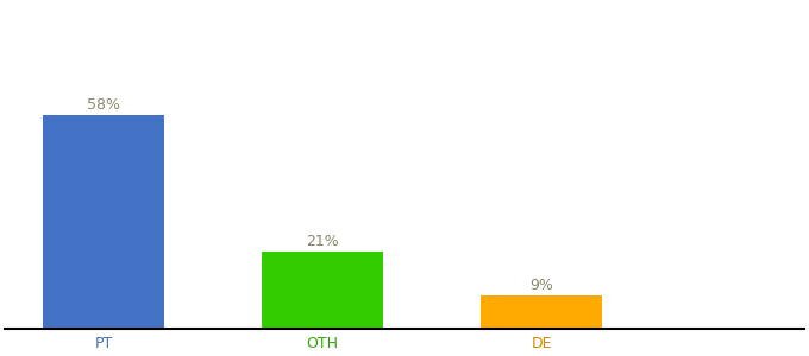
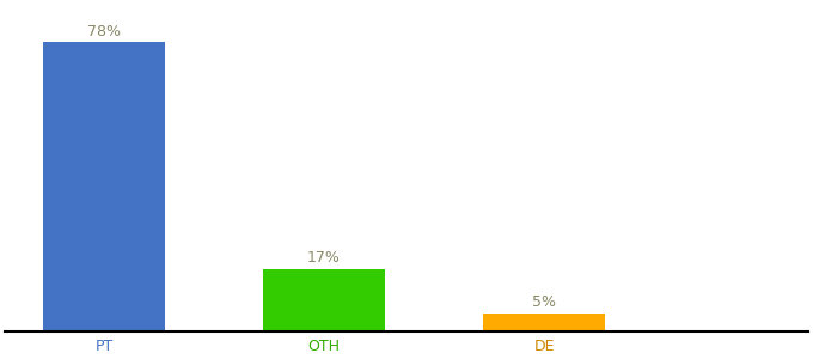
PT: 58% -> 78%
OTH: 21% -> 17%
DE: 9% -> 5%
